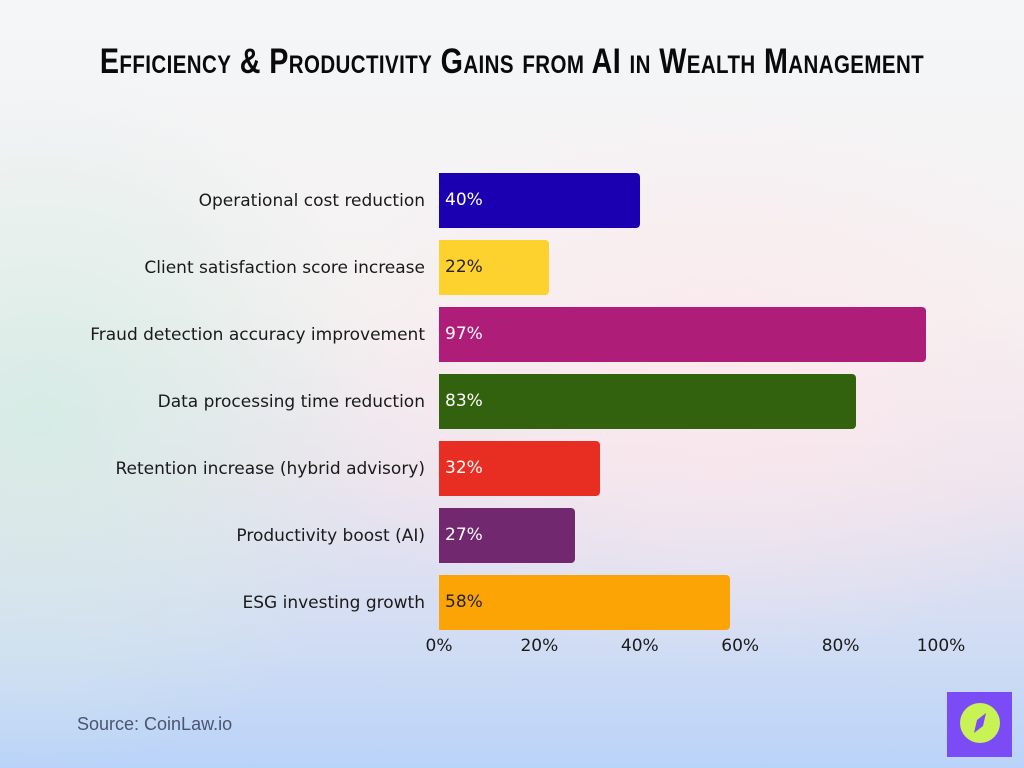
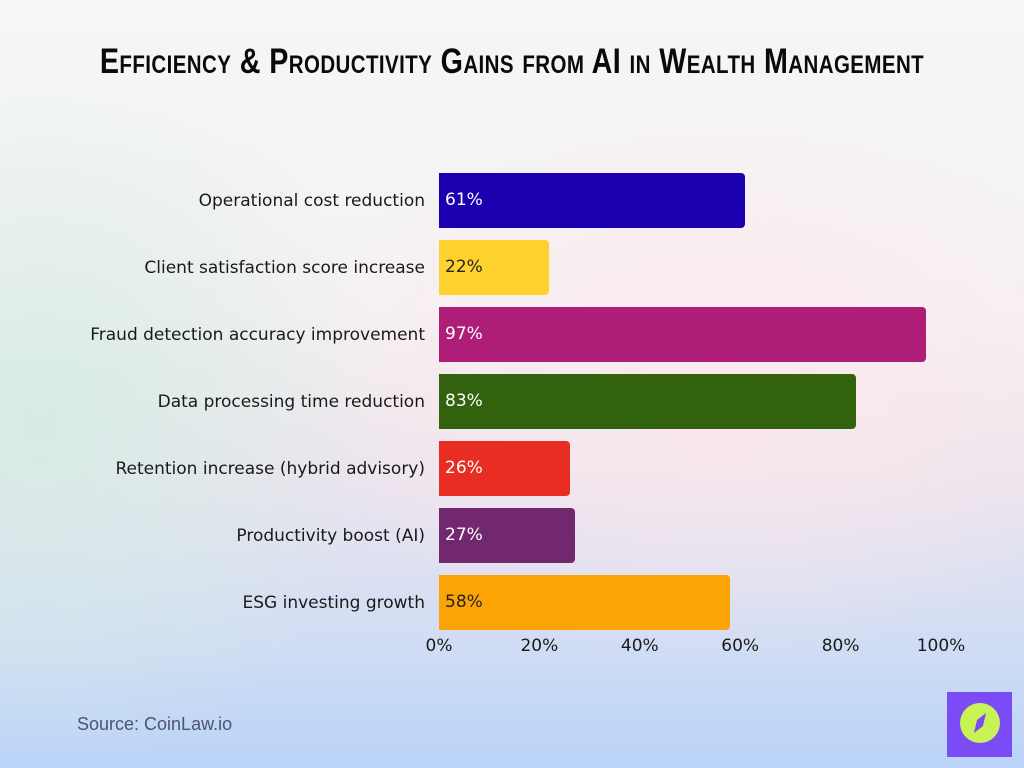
Operational cost reduction: 40% -> 61%
Retention increase (hybrid advisory): 32% -> 26%
